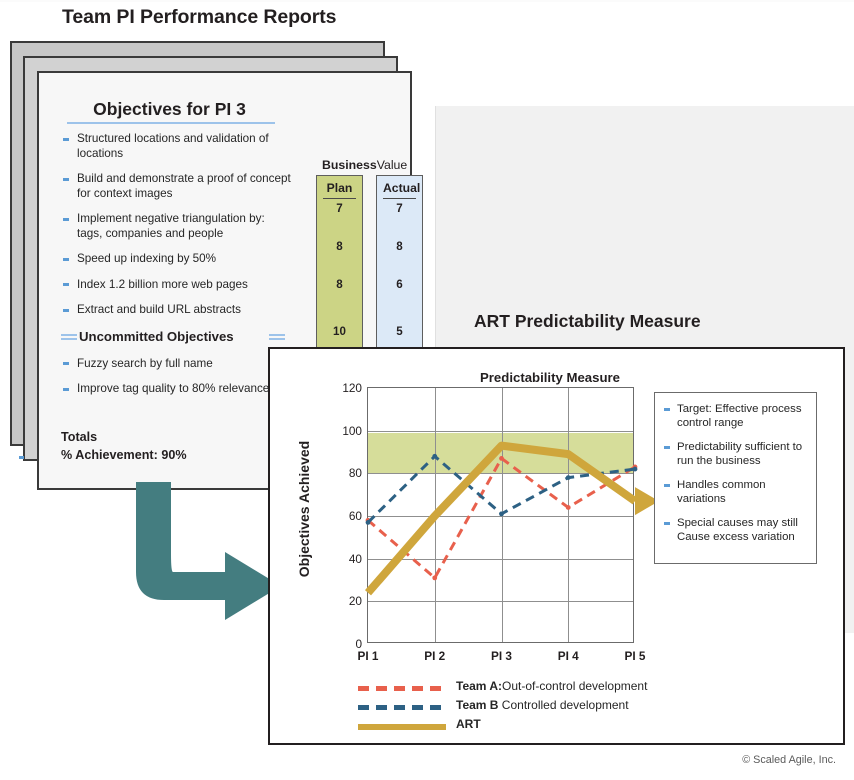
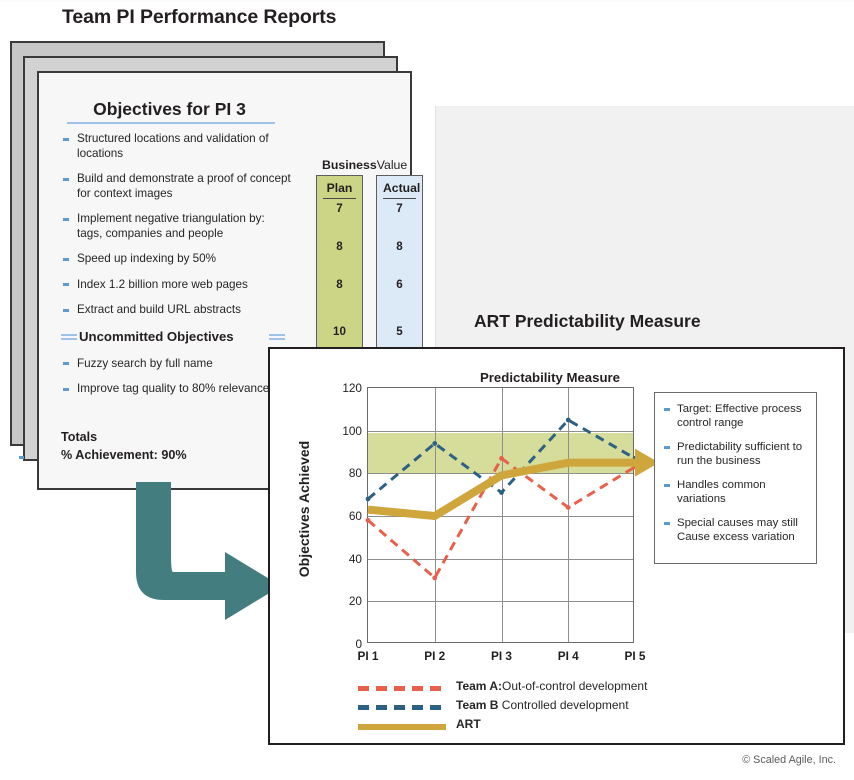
Team B/PI 1: 57 -> 68
ART/PI 1: 24 -> 63
Team B/PI 2: 88 -> 94
Team B/PI 3: 61 -> 71
ART/PI 3: 93 -> 79
Team B/PI 4: 78 -> 105
ART/PI 4: 89 -> 85
Team B/PI 5: 82 -> 87
ART/PI 5: 67 -> 85
